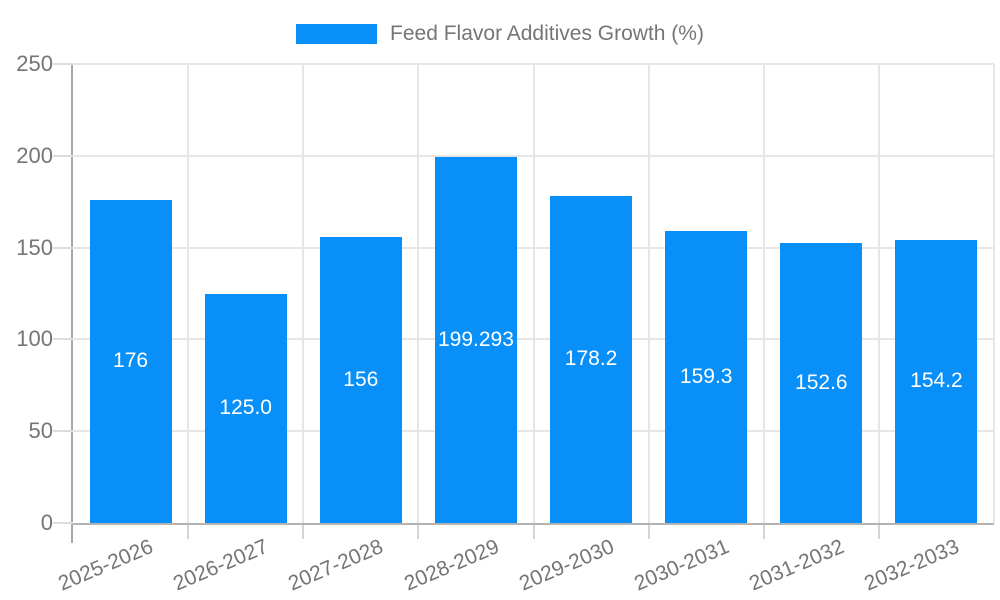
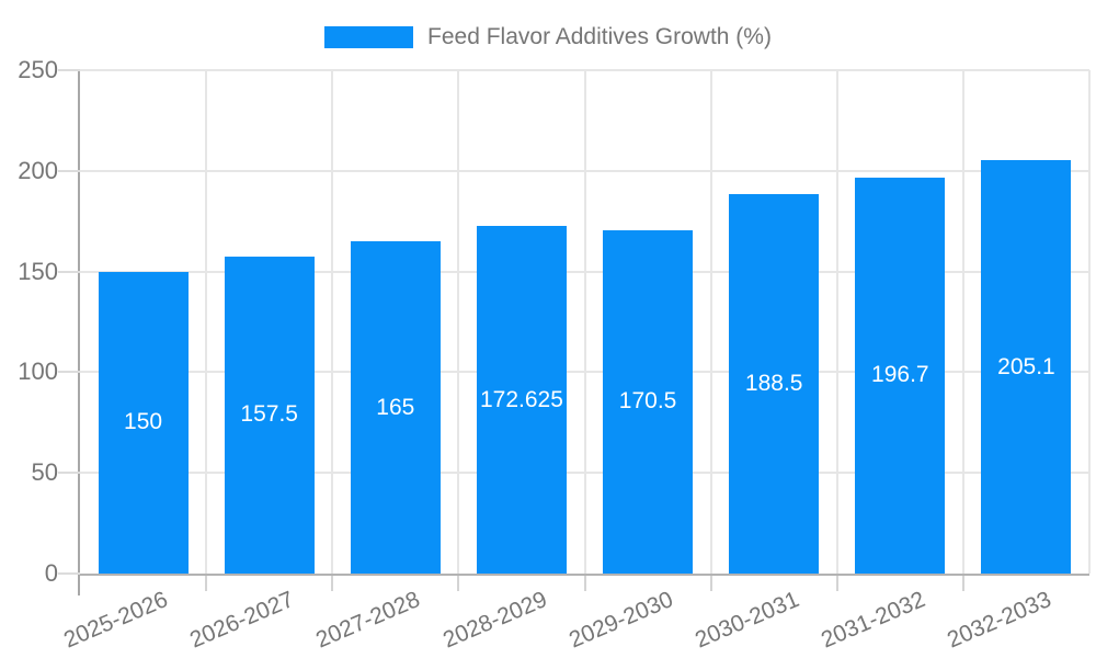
2025-2026: 176 -> 150
2026-2027: 125.0 -> 157.5
2027-2028: 156 -> 165
2028-2029: 199.293 -> 172.625
2029-2030: 178.2 -> 170.5
2030-2031: 159.3 -> 188.5
2031-2032: 152.6 -> 196.7
2032-2033: 154.2 -> 205.1
